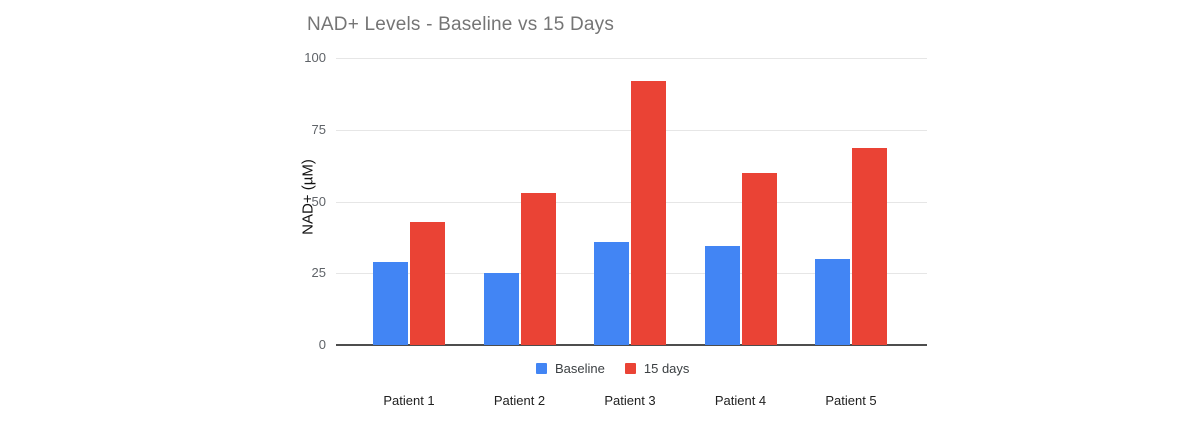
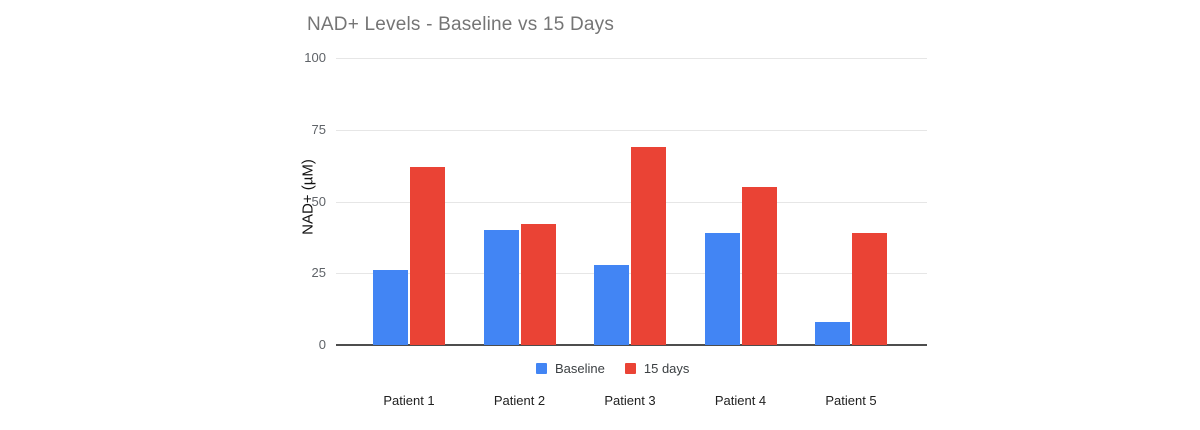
Baseline/Patient 1: 29 -> 26
15 days/Patient 1: 43 -> 62
Baseline/Patient 2: 25 -> 40
15 days/Patient 2: 53 -> 42
Baseline/Patient 3: 36 -> 28
15 days/Patient 3: 92 -> 69
Baseline/Patient 4: 34 -> 39
15 days/Patient 4: 60 -> 55
Baseline/Patient 5: 30 -> 8
15 days/Patient 5: 68 -> 39
